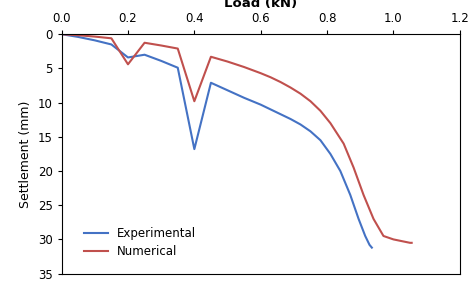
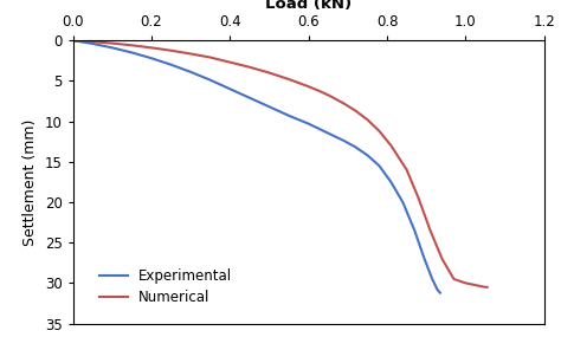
Experimental/0.2: 3.4 -> 2.2
Numerical/0.2: 4.4 -> 0.9
Experimental/0.4: 16.8 -> 6.0
Numerical/0.4: 9.8 -> 2.7
